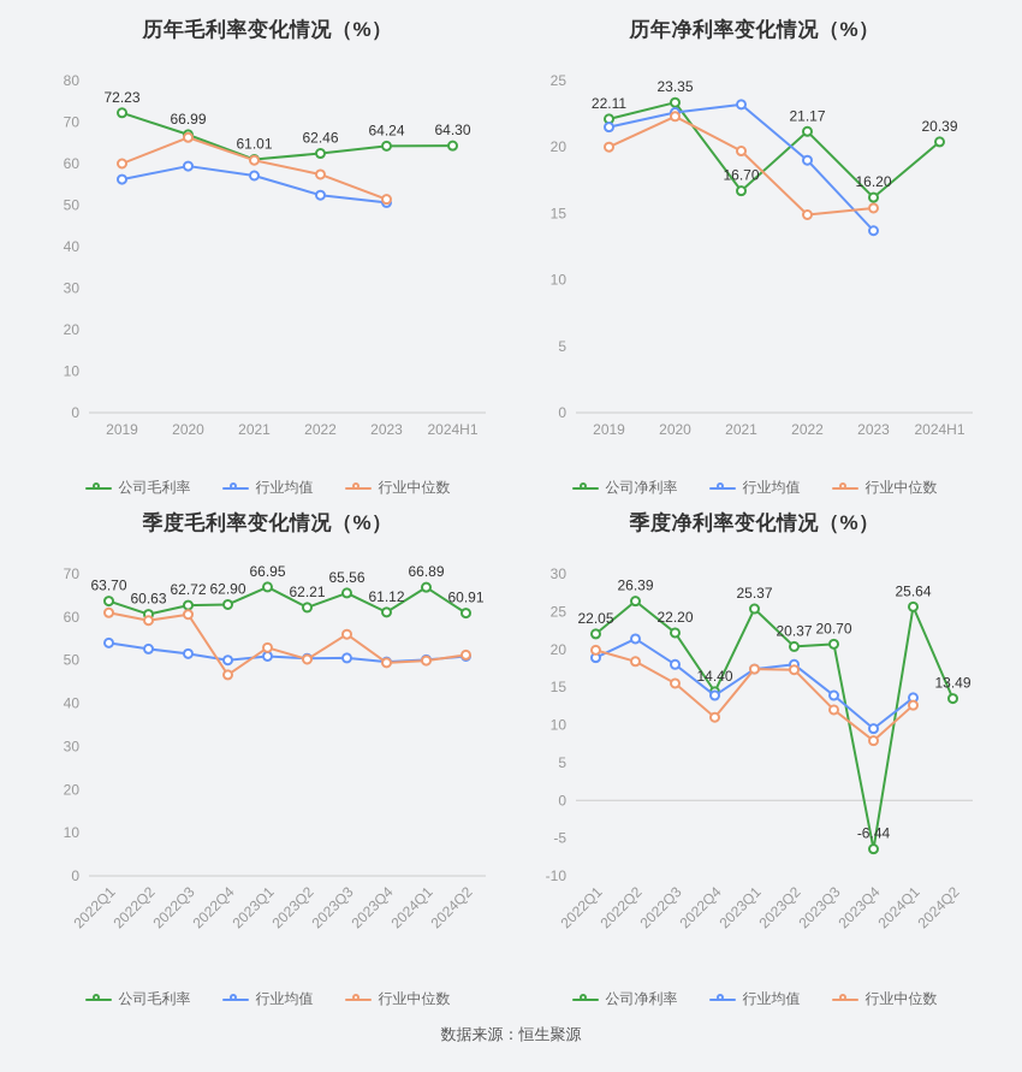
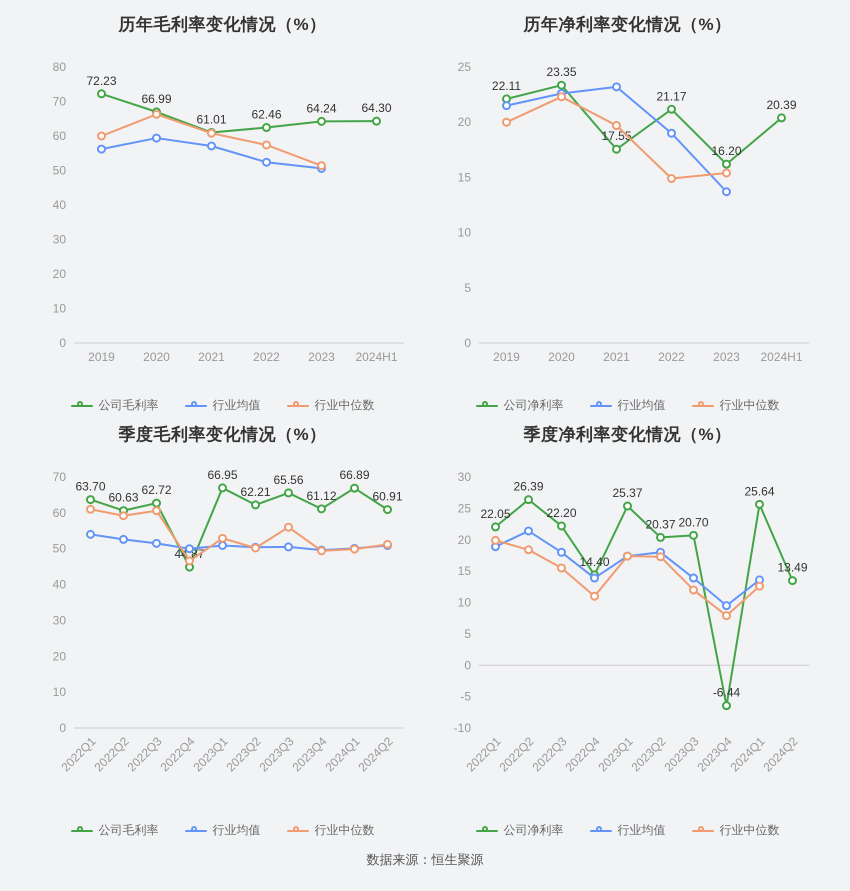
历年净利率变化情况（%）/公司净利率/2021: 16.70 -> 17.55
季度毛利率变化情况（%）/公司毛利率/2022Q4: 62.90 -> 44.87
